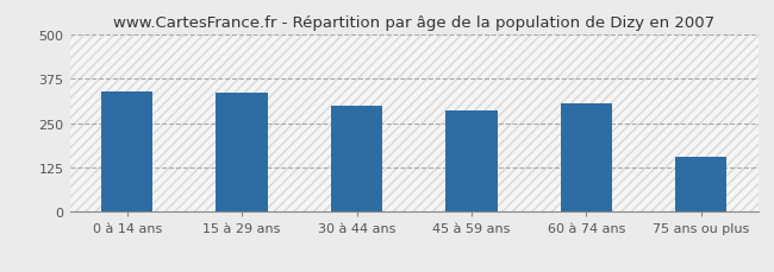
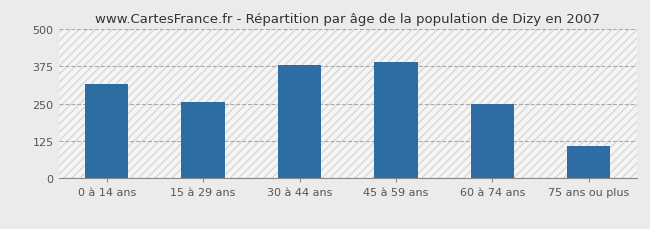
0 à 14 ans: 340 -> 315
15 à 29 ans: 335 -> 255
30 à 44 ans: 300 -> 380
45 à 59 ans: 285 -> 390
60 à 74 ans: 305 -> 248
75 ans ou plus: 155 -> 110
